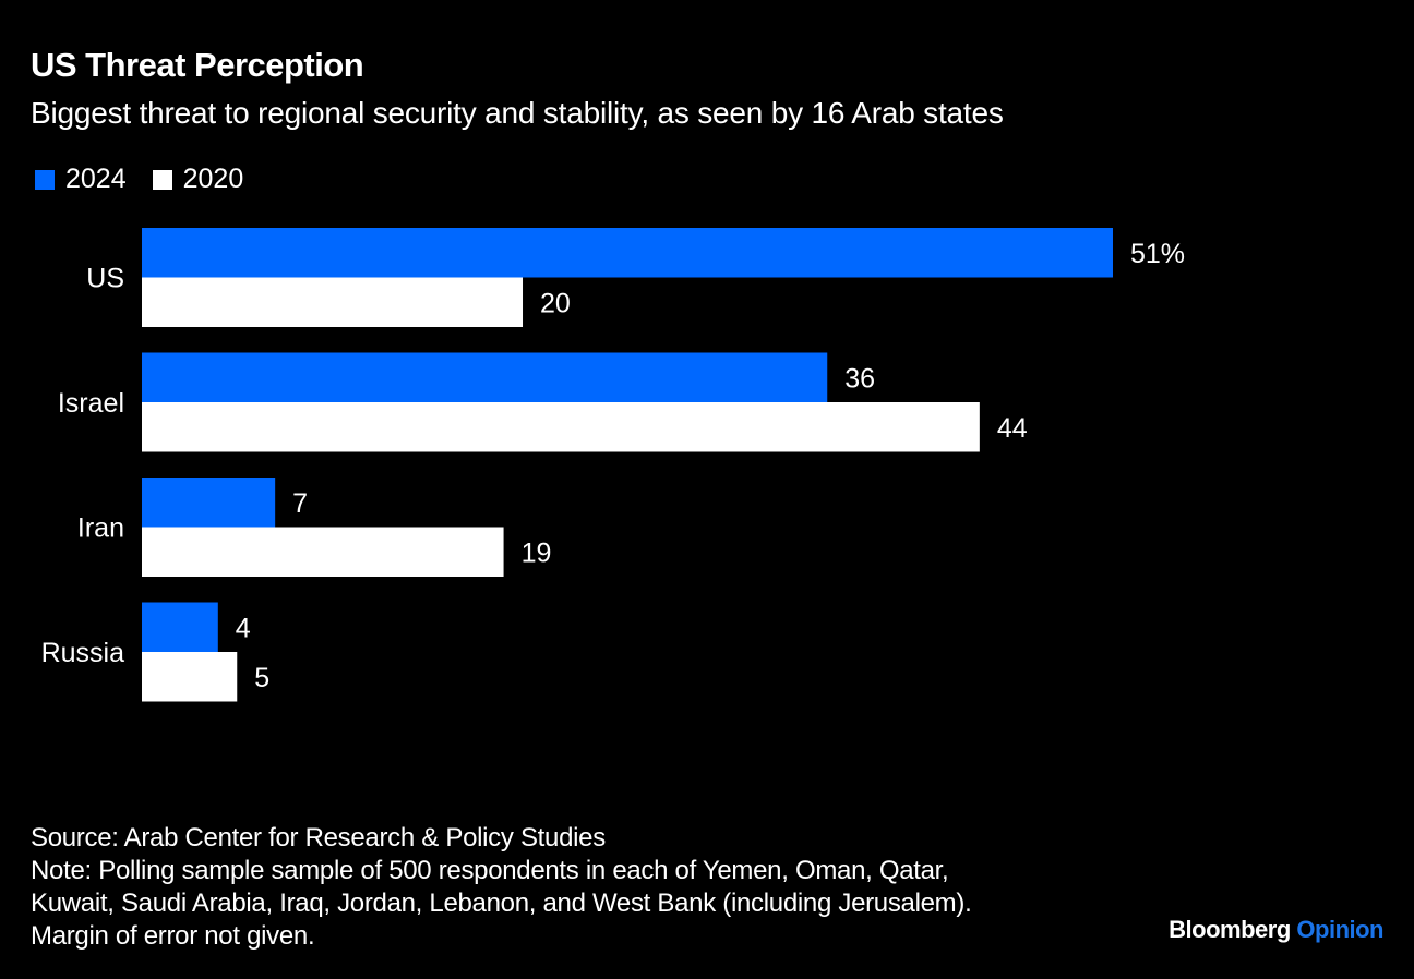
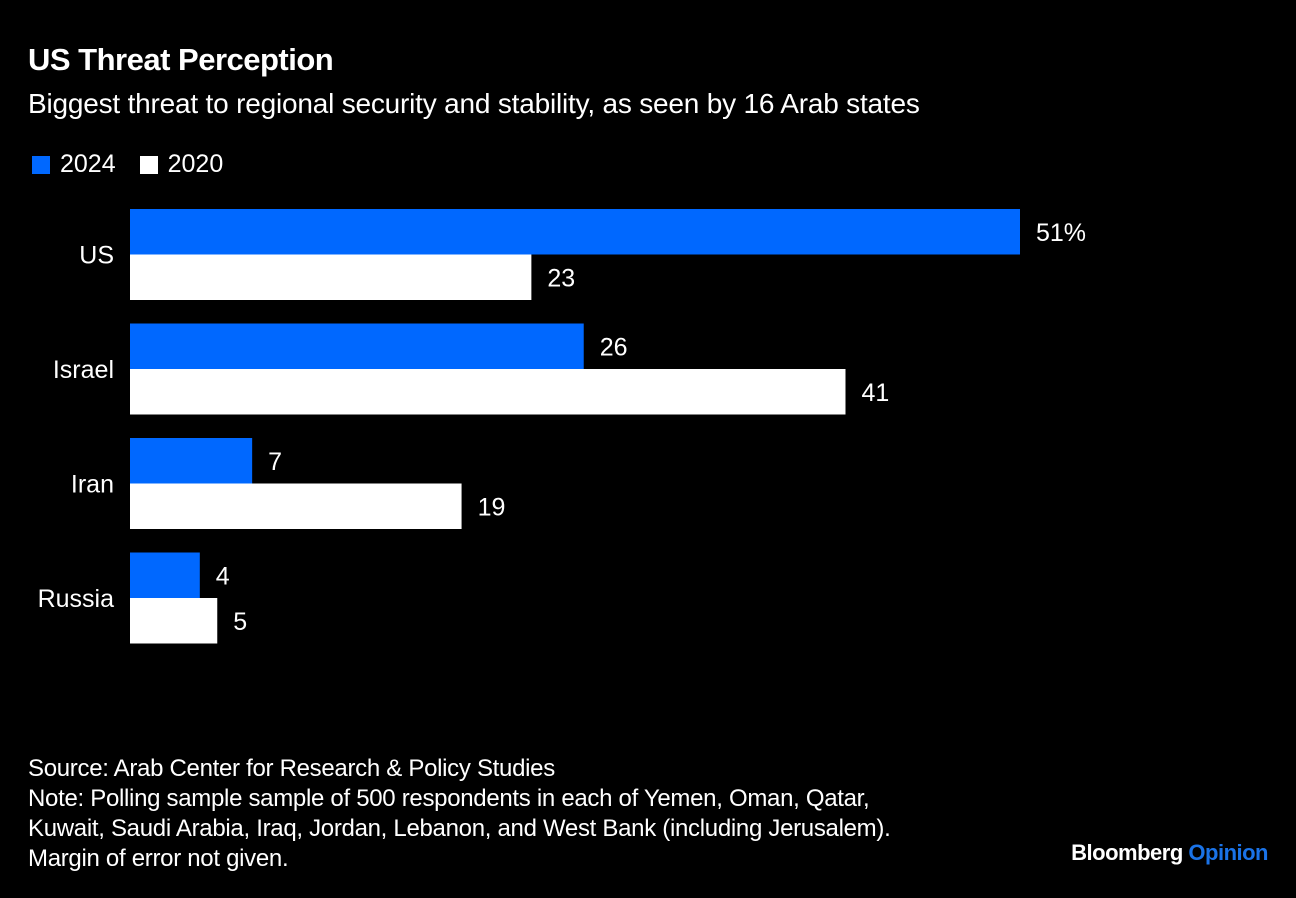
2020/US: 20 -> 23
2024/Israel: 36 -> 26
2020/Israel: 44 -> 41
